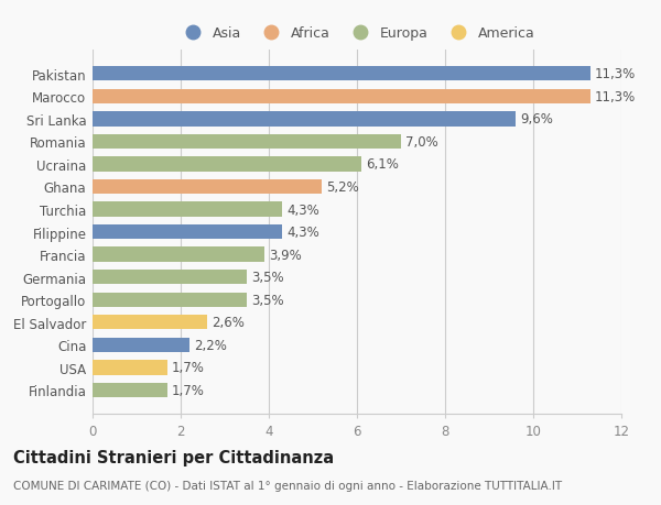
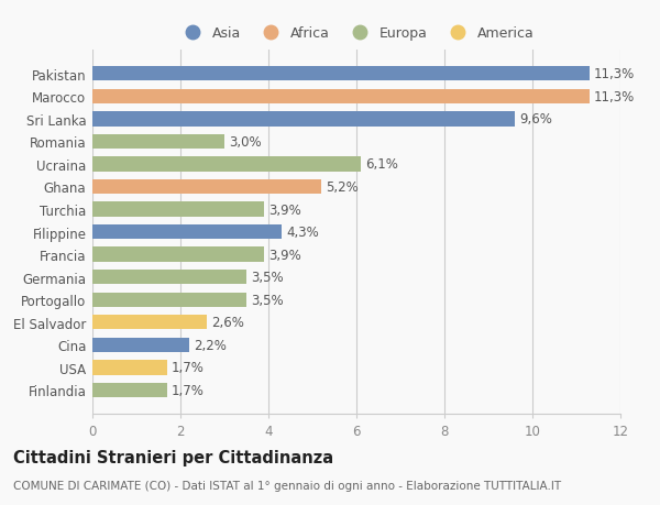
Romania: 7,0% -> 3,0%
Turchia: 4,3% -> 3,9%
